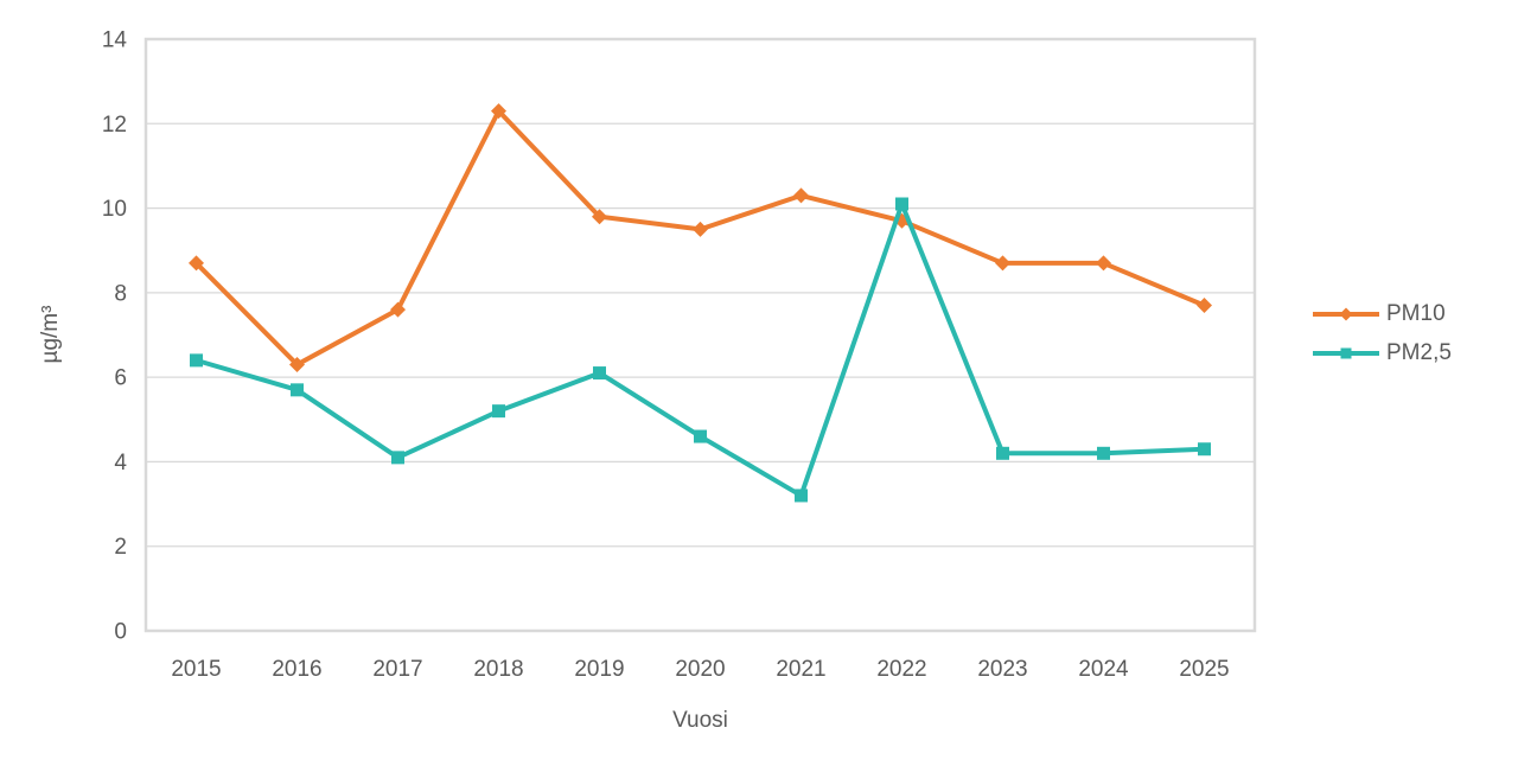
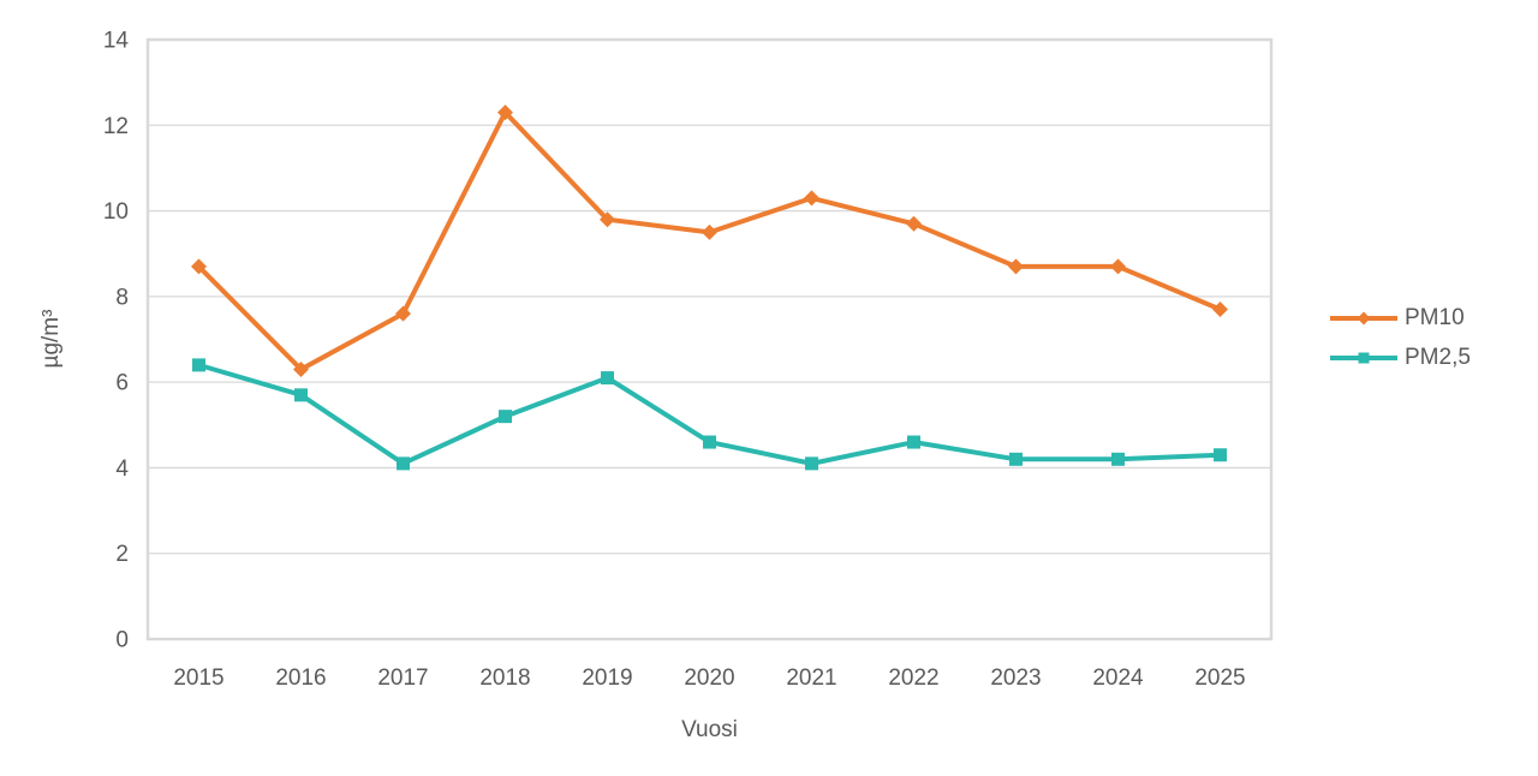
PM2,5/2021: 3.2 -> 4.1
PM2,5/2022: 10.1 -> 4.6
